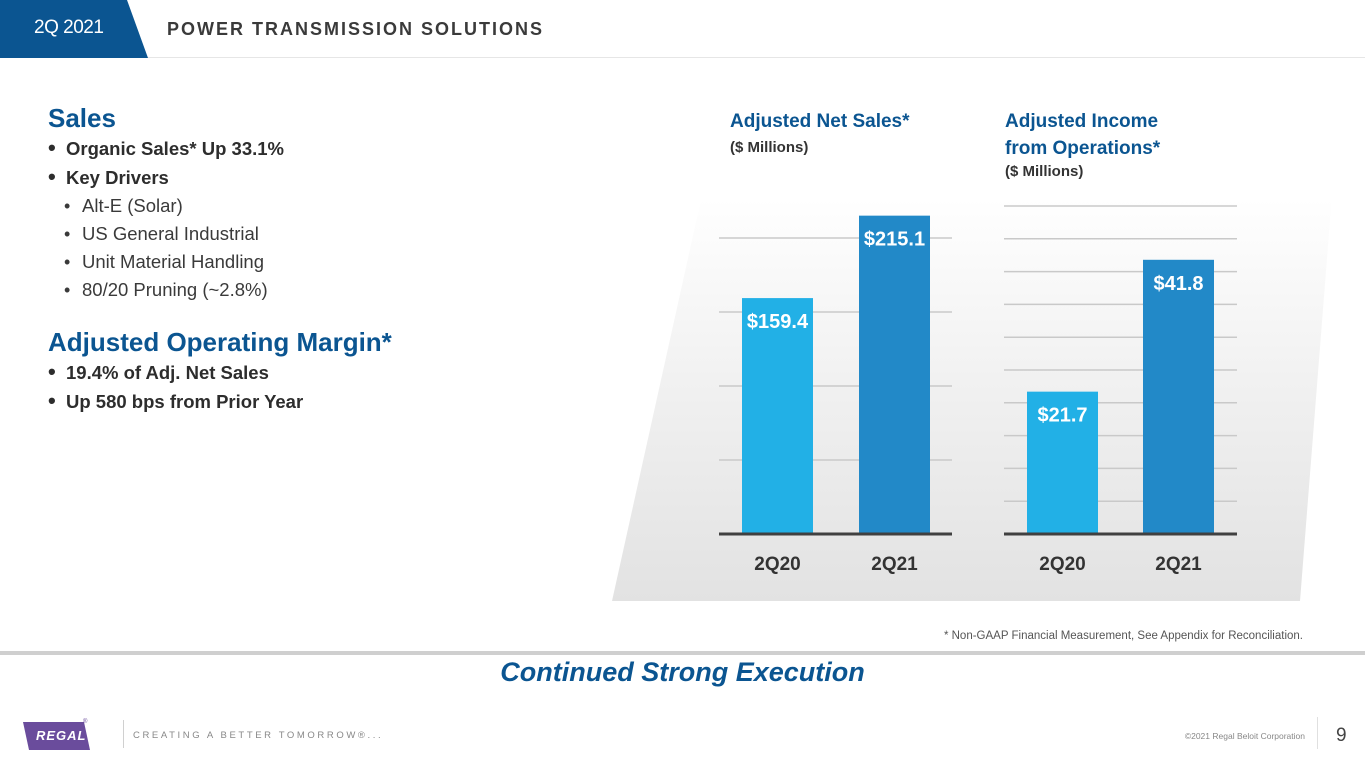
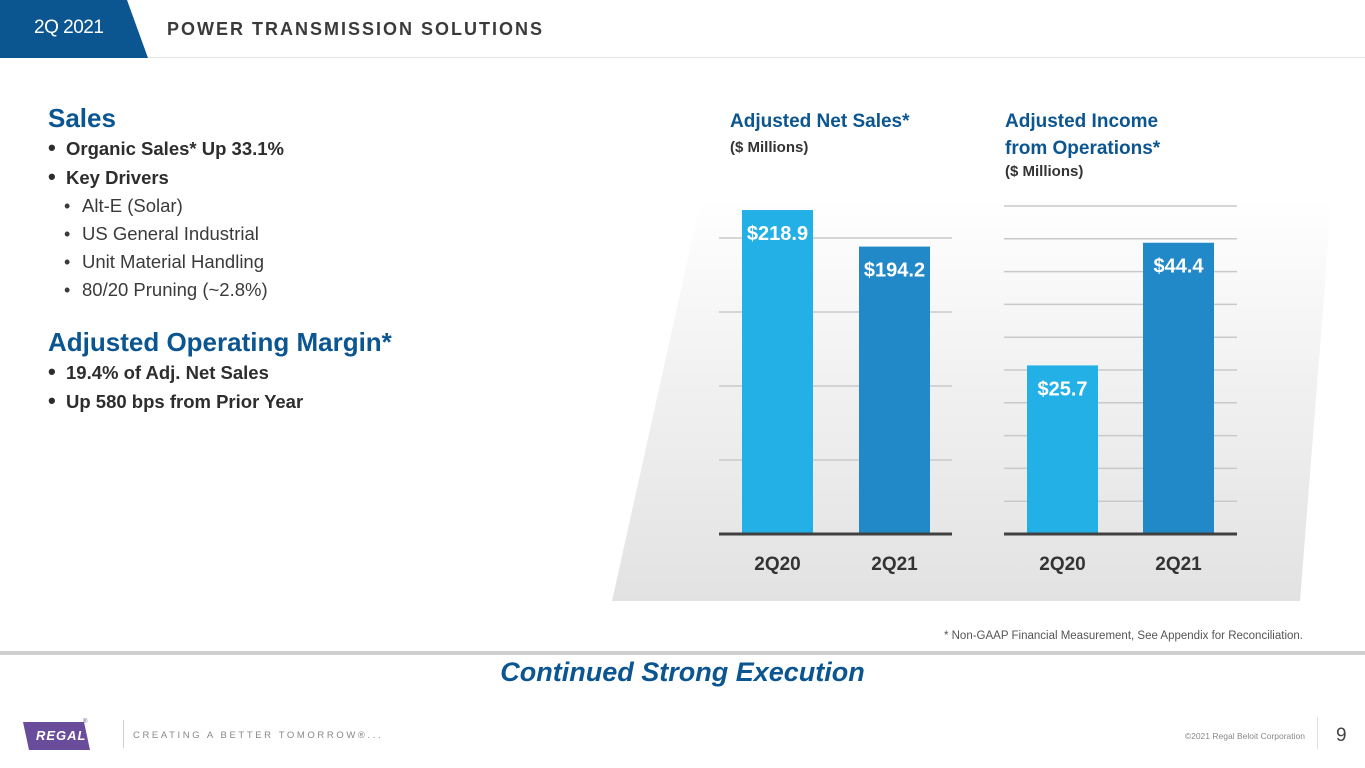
Adjusted Net Sales*/2Q20: $159.4 -> $218.9
Adjusted Net Sales*/2Q21: $215.1 -> $194.2
Adjusted Income from Operations*/2Q20: $21.7 -> $25.7
Adjusted Income from Operations*/2Q21: $41.8 -> $44.4
